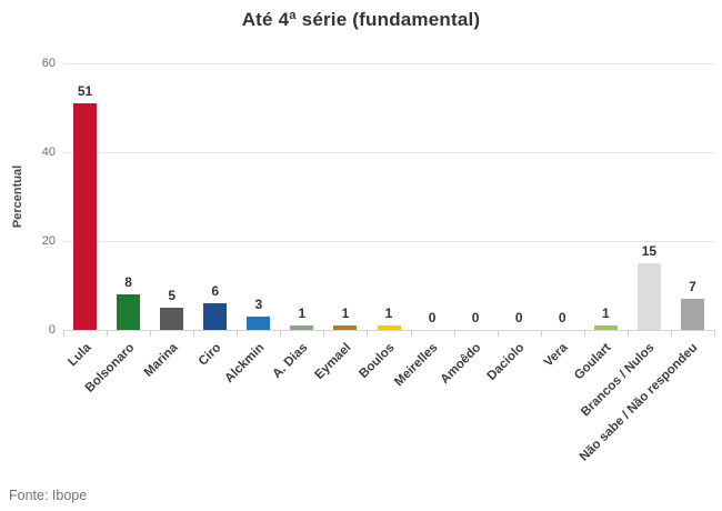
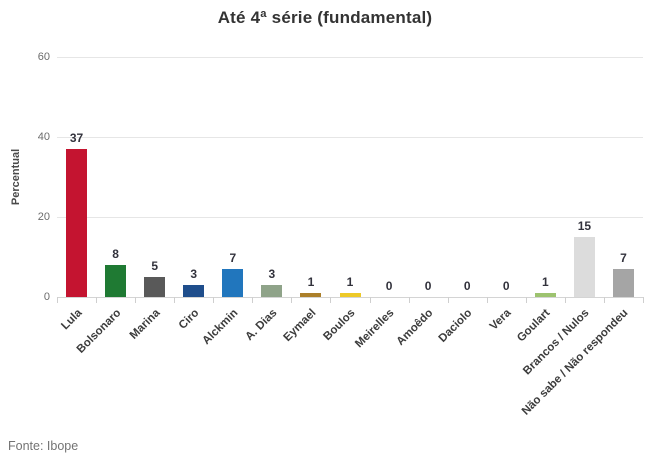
Lula: 51 -> 37
Ciro: 6 -> 3
Alckmin: 3 -> 7
A. Dias: 1 -> 3
